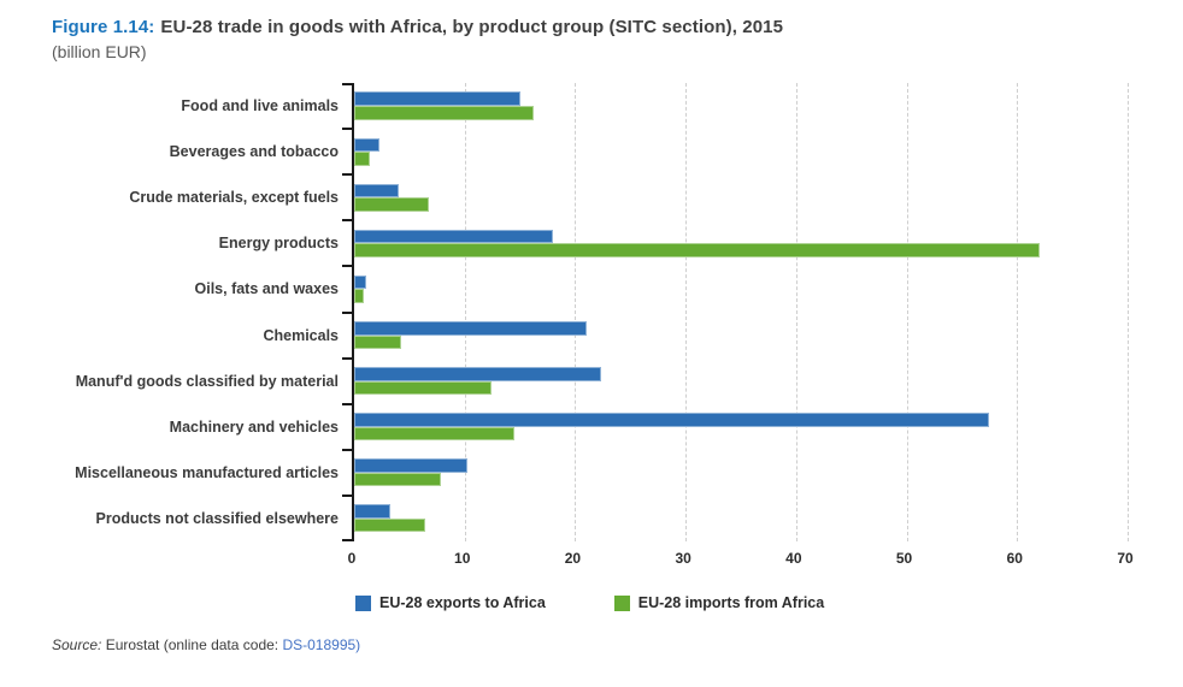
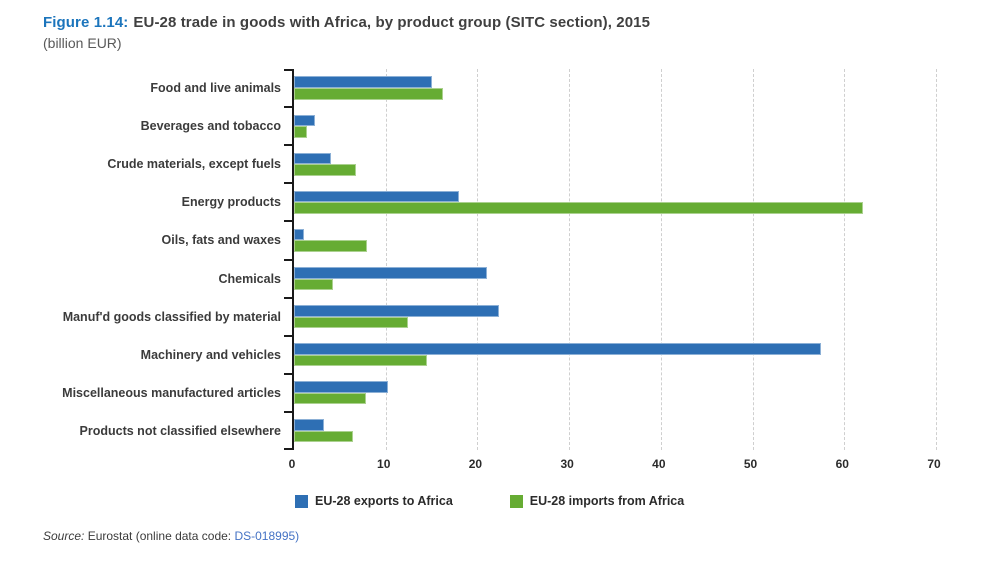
EU-28 imports from Africa/Oils, fats and waxes: 1 -> 8
